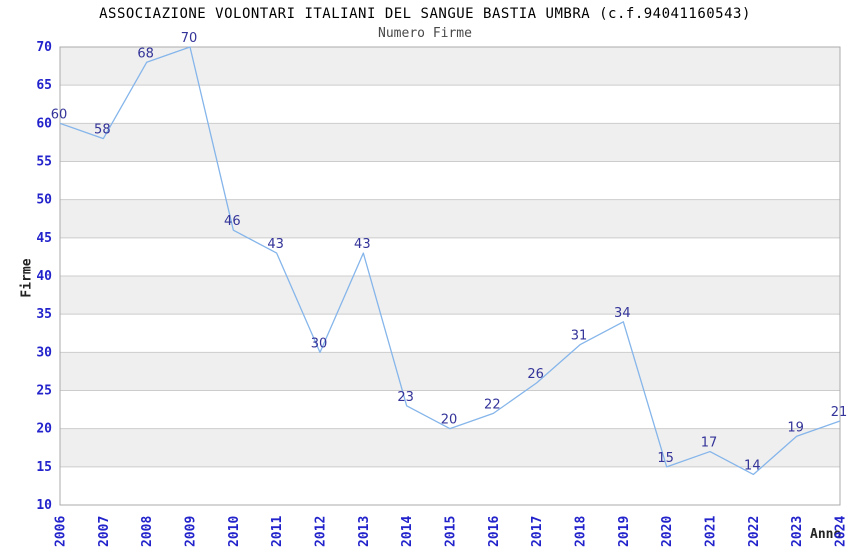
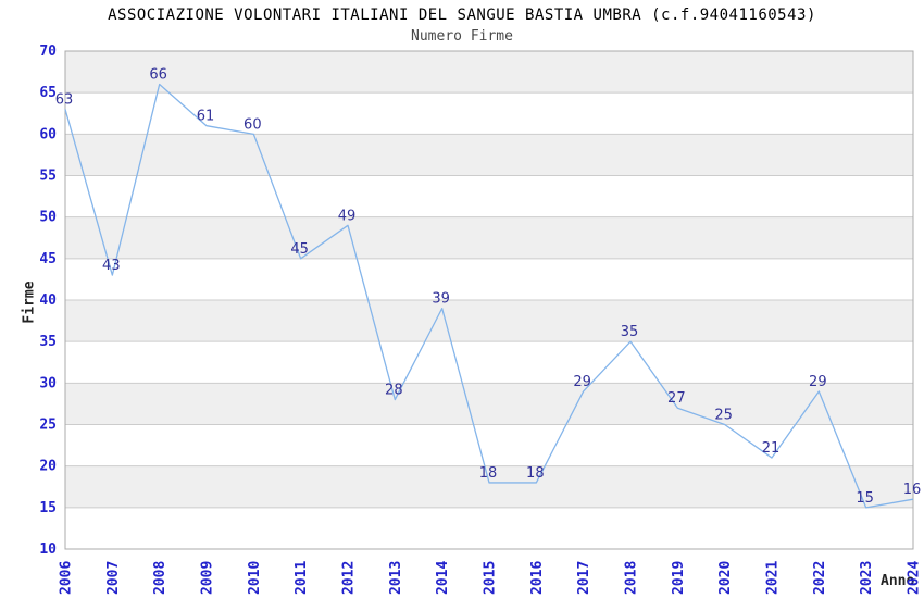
2006: 60 -> 63
2007: 58 -> 43
2008: 68 -> 66
2009: 70 -> 61
2010: 46 -> 60
2011: 43 -> 45
2012: 30 -> 49
2013: 43 -> 28
2014: 23 -> 39
2015: 20 -> 18
2016: 22 -> 18
2017: 26 -> 29
2018: 31 -> 35
2019: 34 -> 27
2020: 15 -> 25
2021: 17 -> 21
2022: 14 -> 29
2023: 19 -> 15
2024: 21 -> 16
